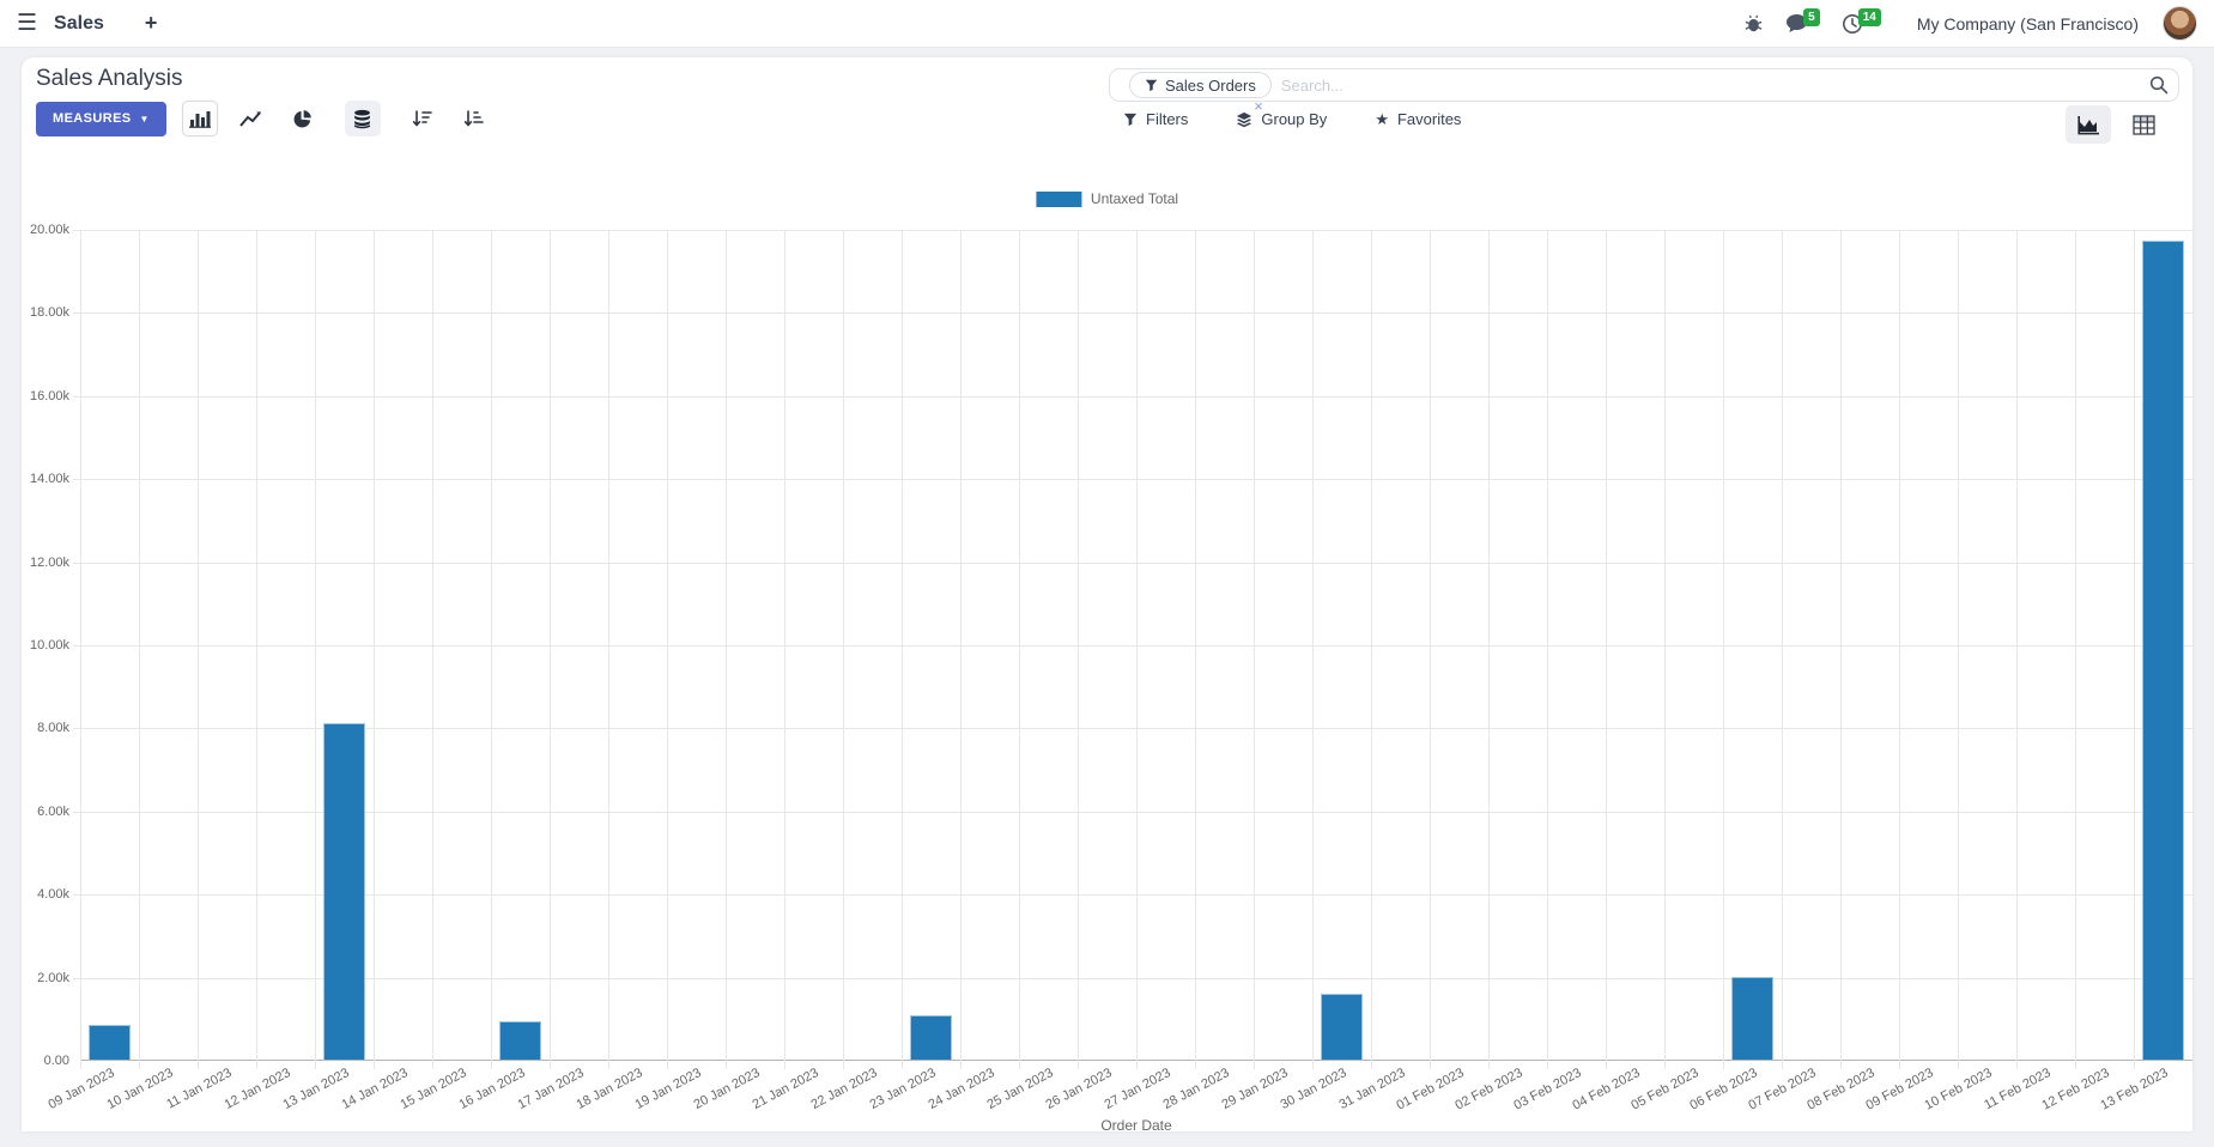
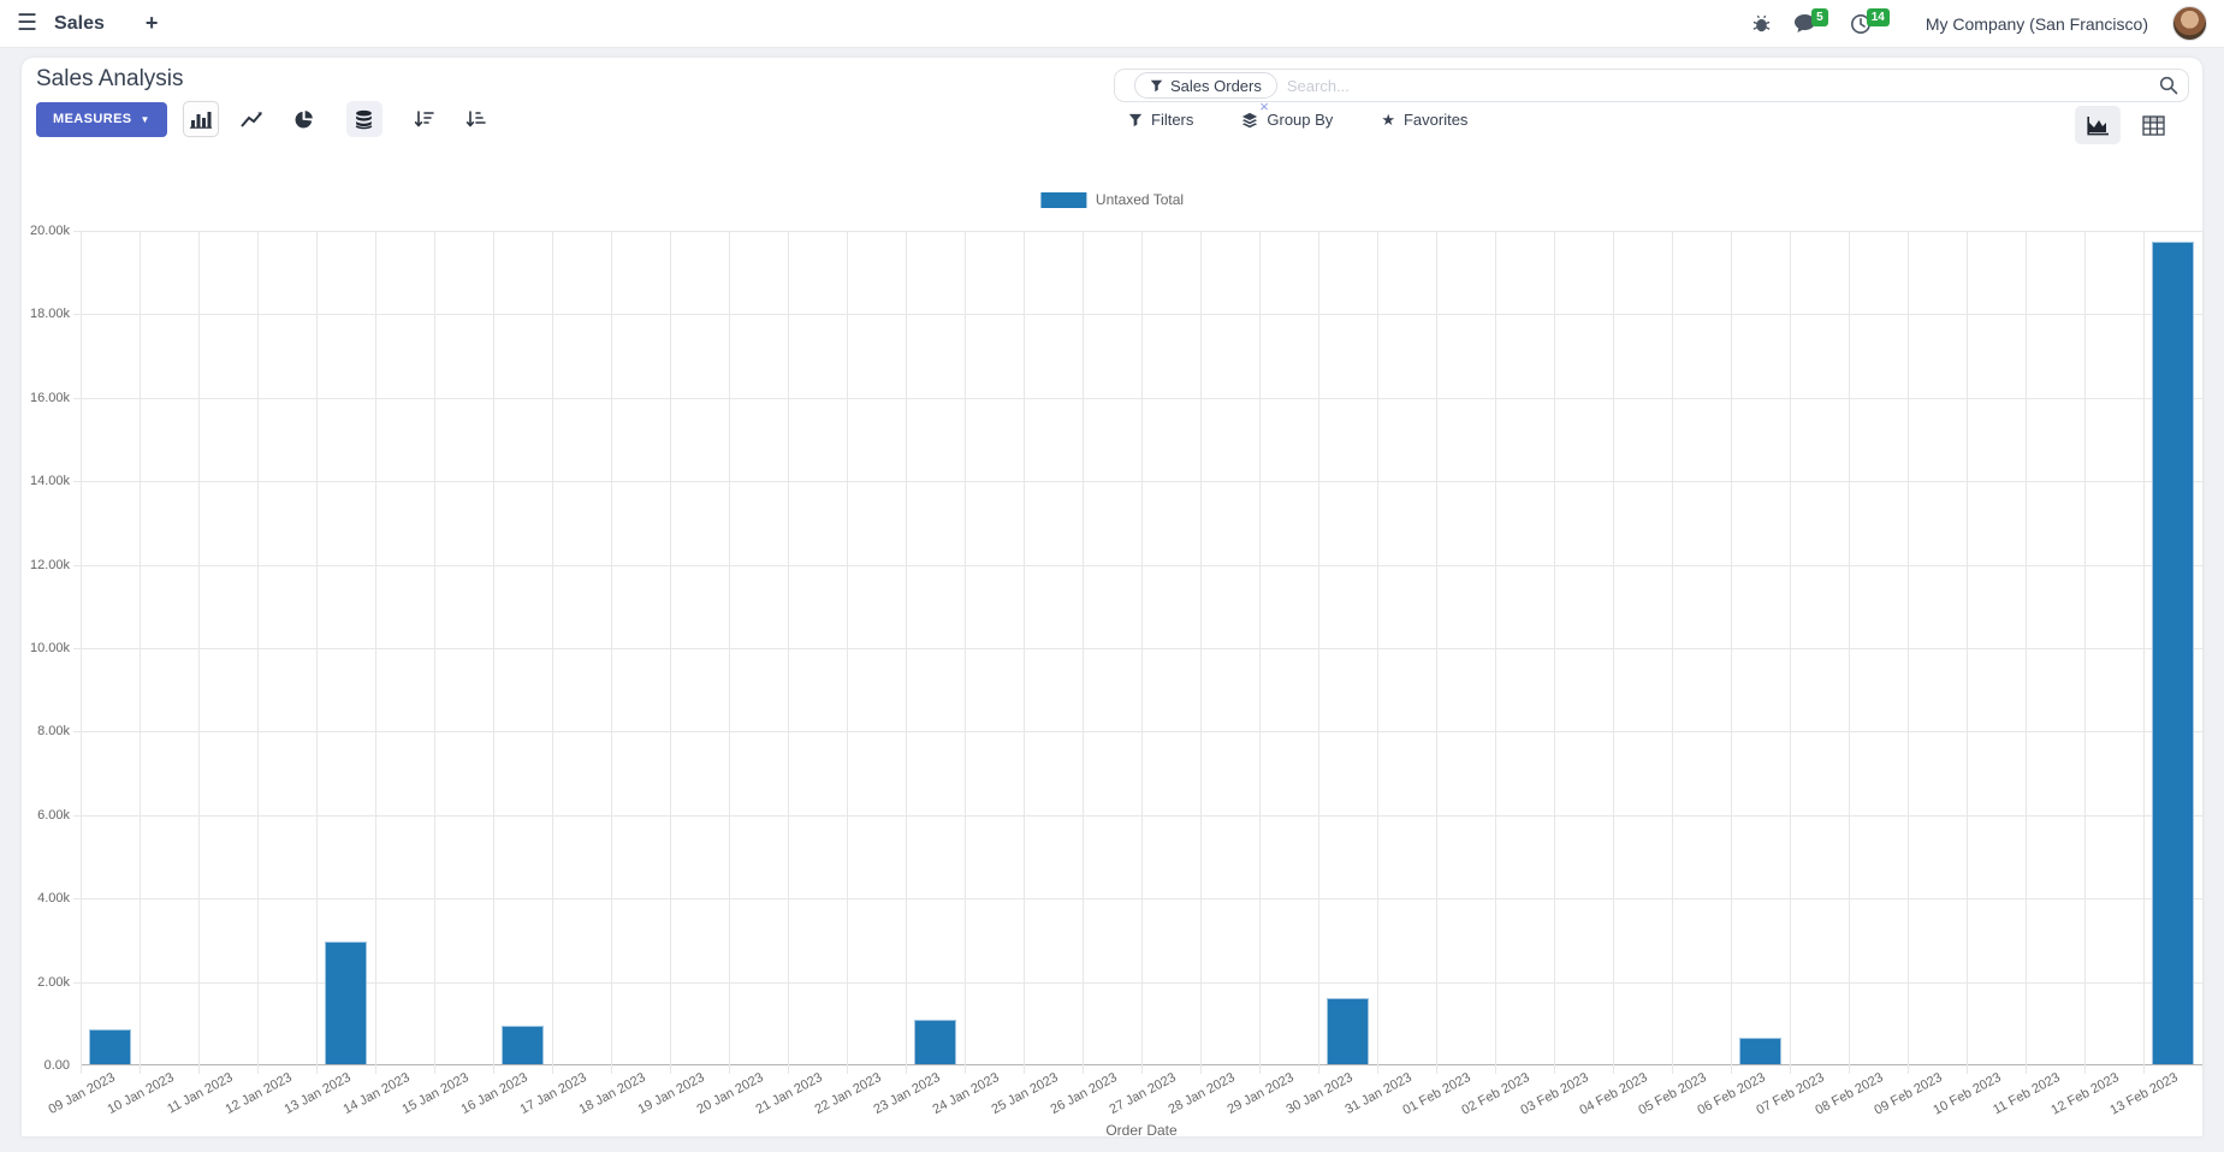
13 Jan 2023: 8.1k -> 3.0k
06 Feb 2023: 2.0k -> 0.6k
